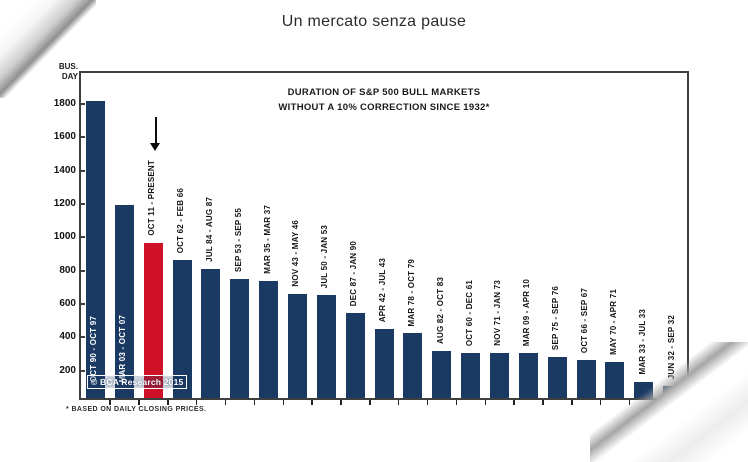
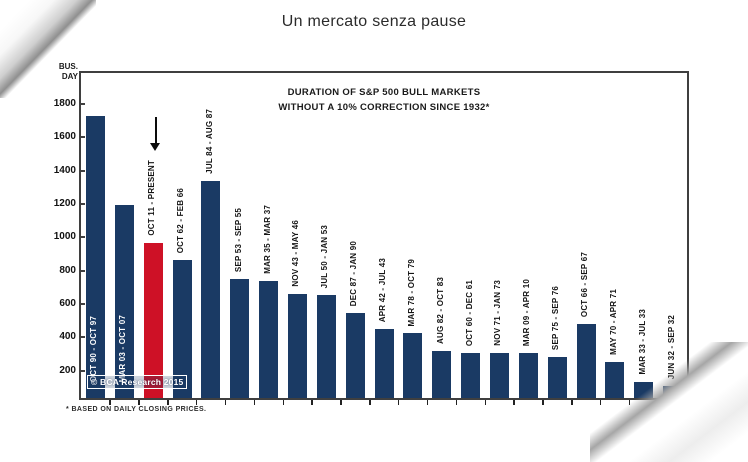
OCT 90 - OCT 97: 1820 -> 1730
JUL 84 - AUG 87: 810 -> 1340
OCT 66 - SEP 67: 260 -> 480
